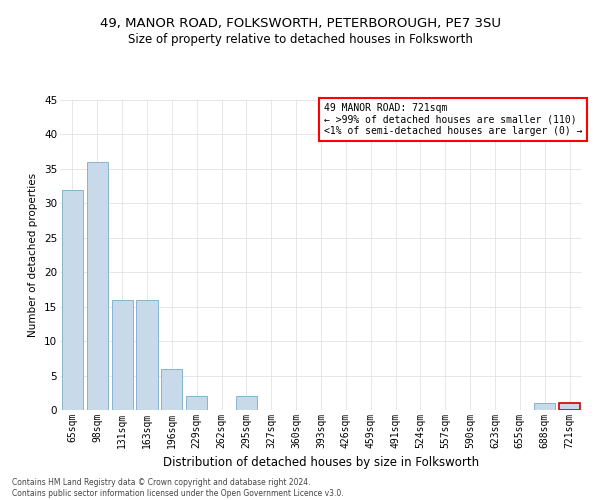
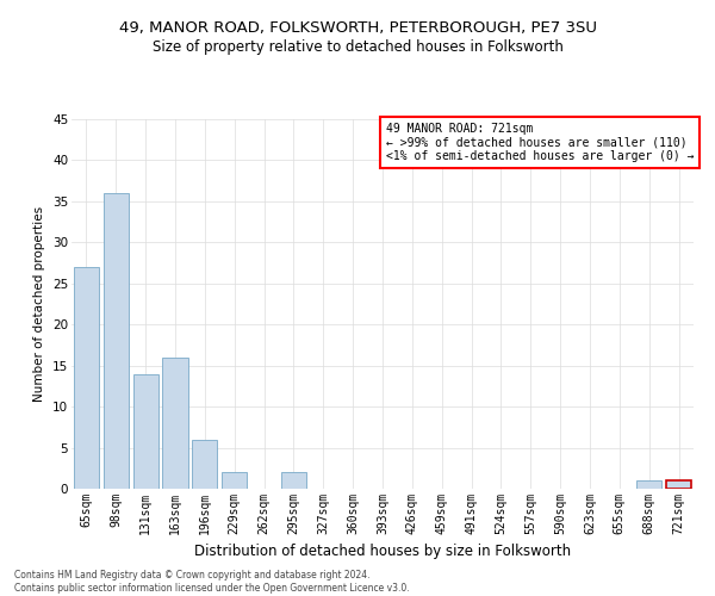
65sqm: 32 -> 27
131sqm: 16 -> 14
